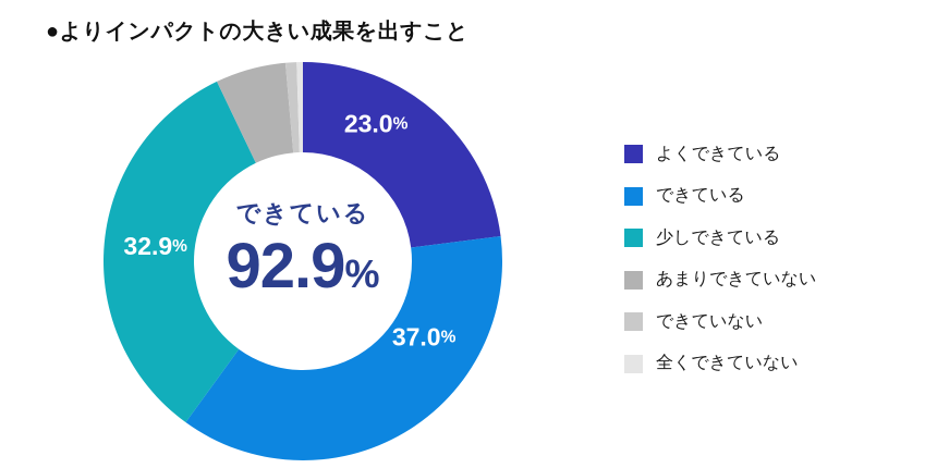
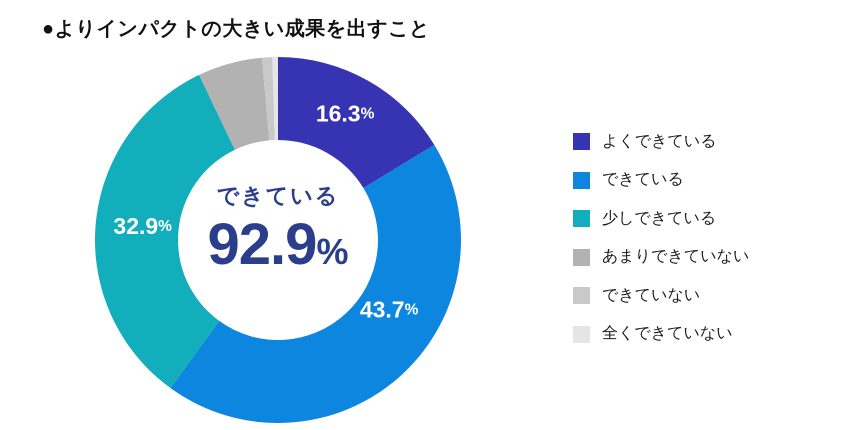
よくできている: 23.0 -> 16.3
できている: 37.0 -> 43.7
